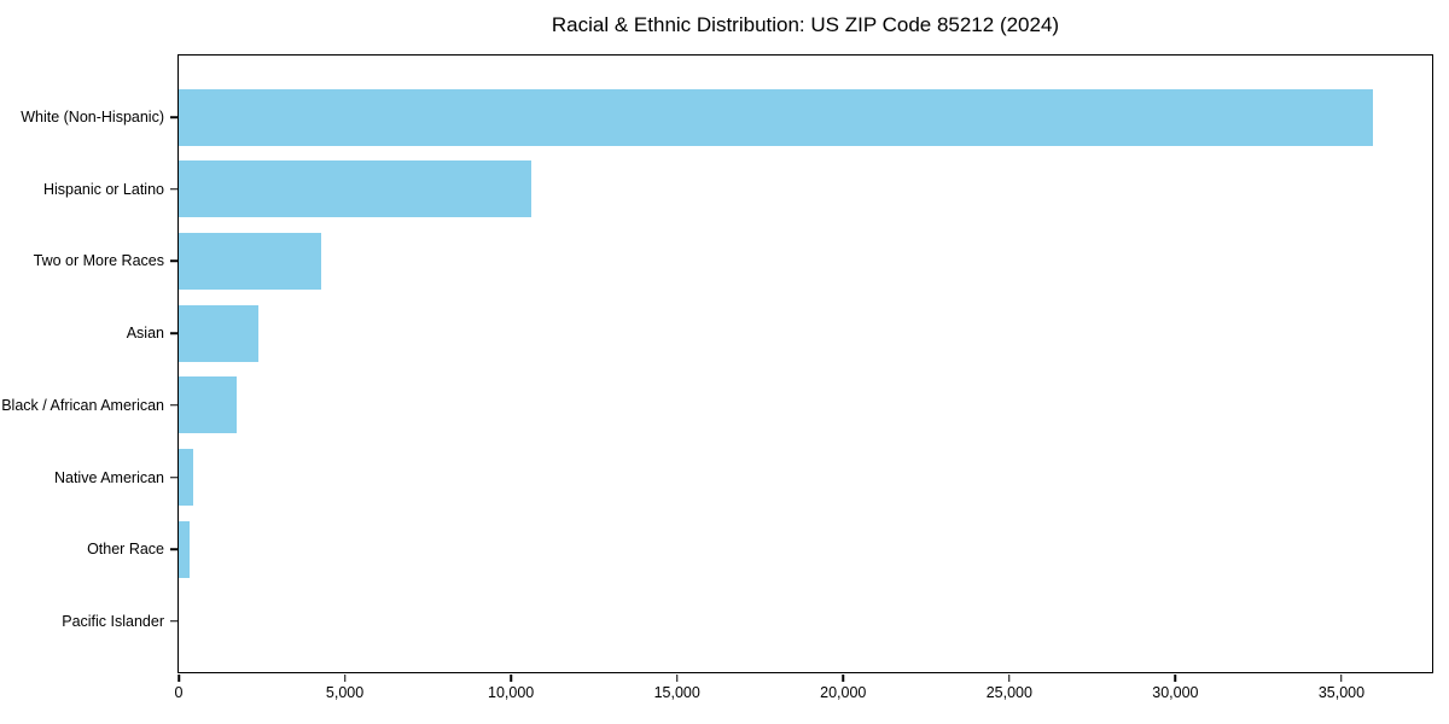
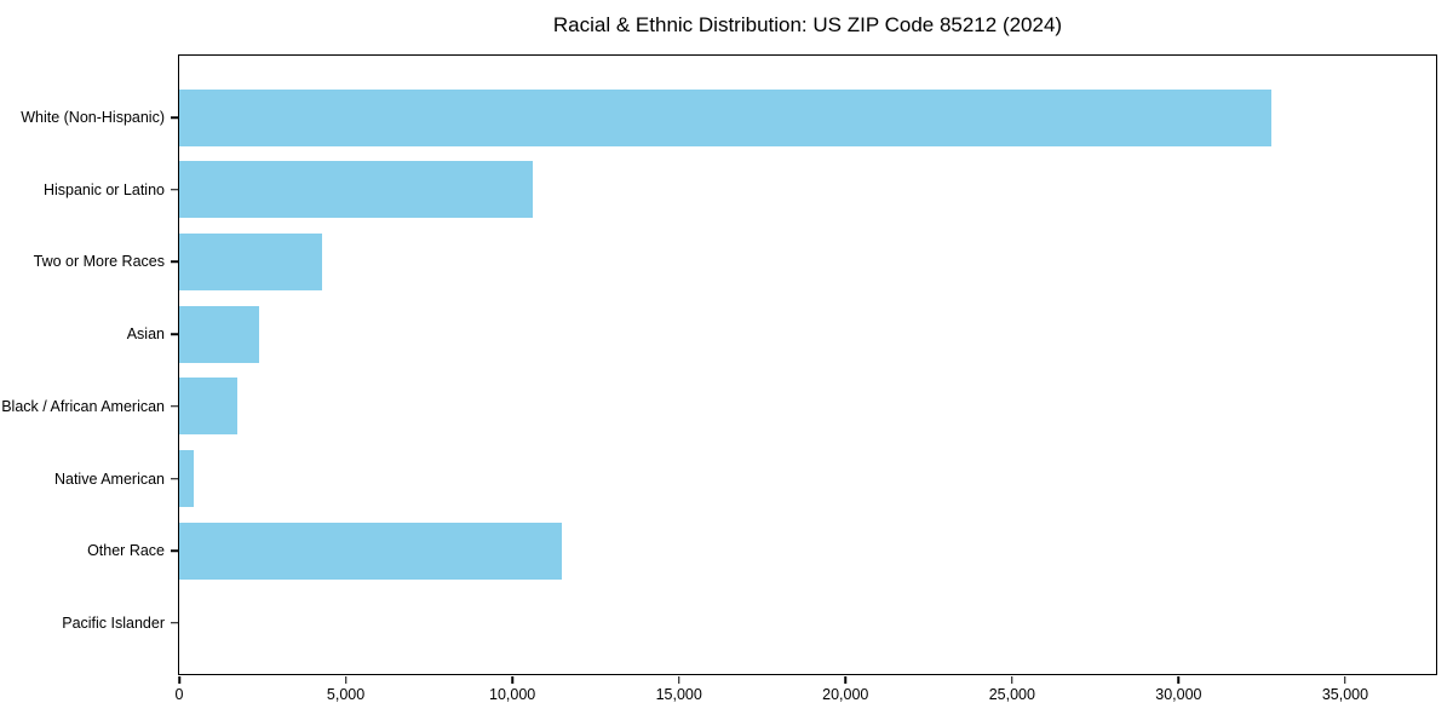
White (Non-Hispanic): 36000 -> 32800
Other Race: 300 -> 11500
